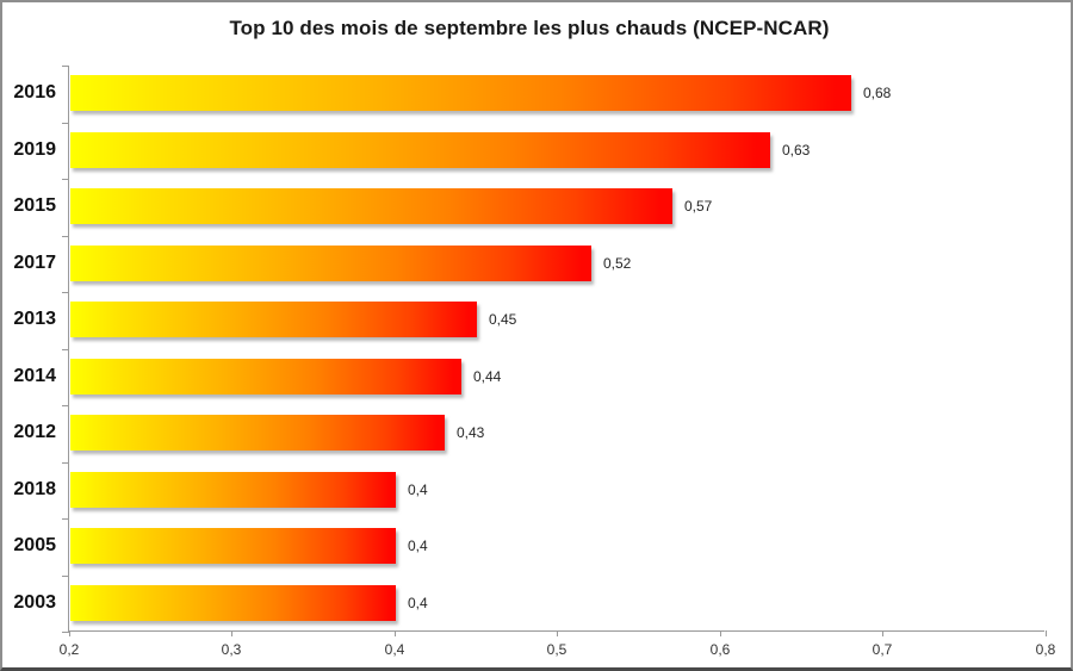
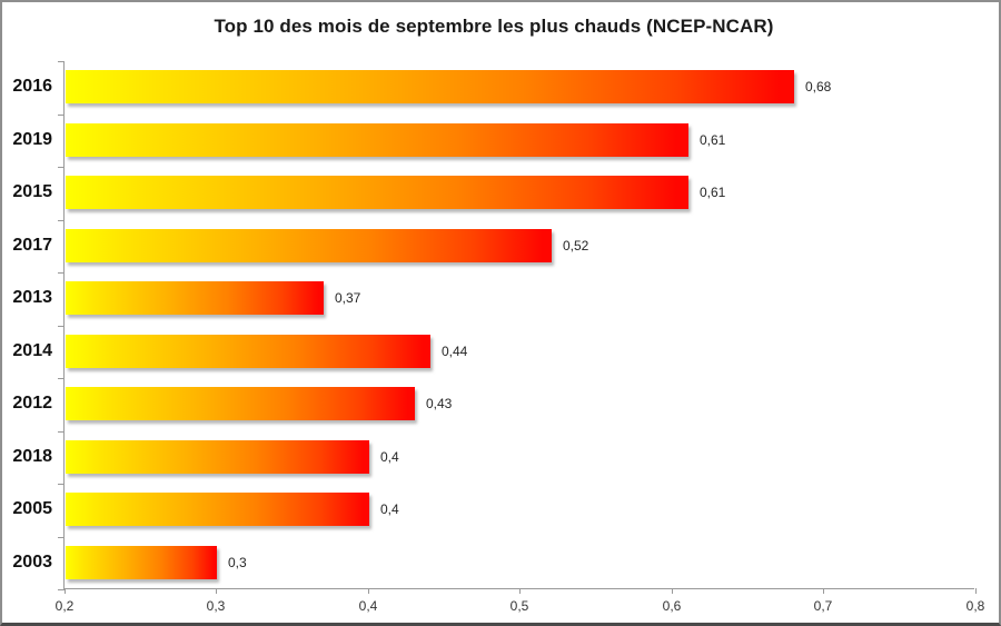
2019: 0,63 -> 0,61
2015: 0,57 -> 0,61
2013: 0,45 -> 0,37
2003: 0,4 -> 0,3
